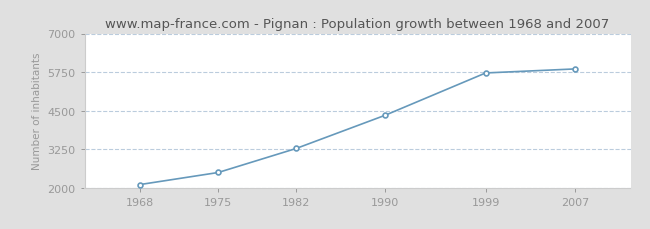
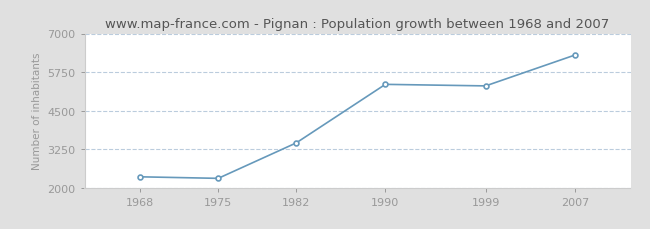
1968: 2100 -> 2350
1975: 2490 -> 2300
1982: 3270 -> 3450
1990: 4350 -> 5350
1999: 5720 -> 5300
2007: 5850 -> 6300
